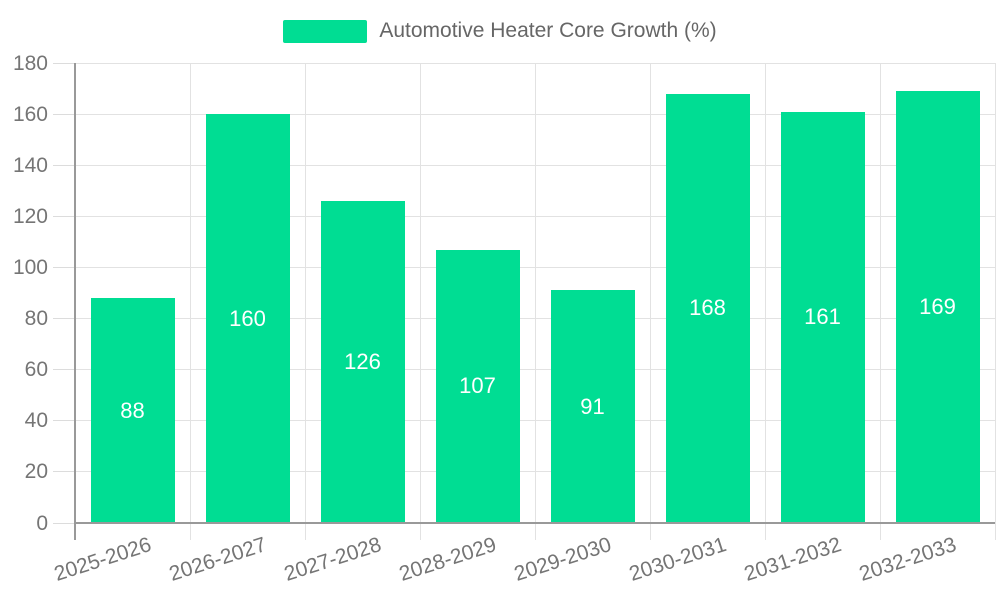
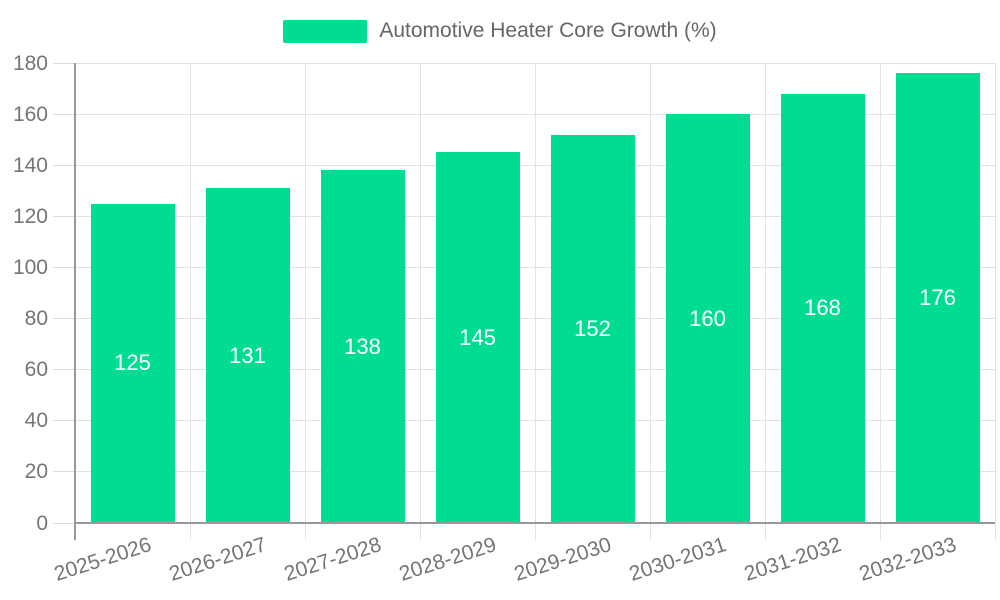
2025-2026: 88 -> 125
2026-2027: 160 -> 131
2027-2028: 126 -> 138
2028-2029: 107 -> 145
2029-2030: 91 -> 152
2030-2031: 168 -> 160
2031-2032: 161 -> 168
2032-2033: 169 -> 176
